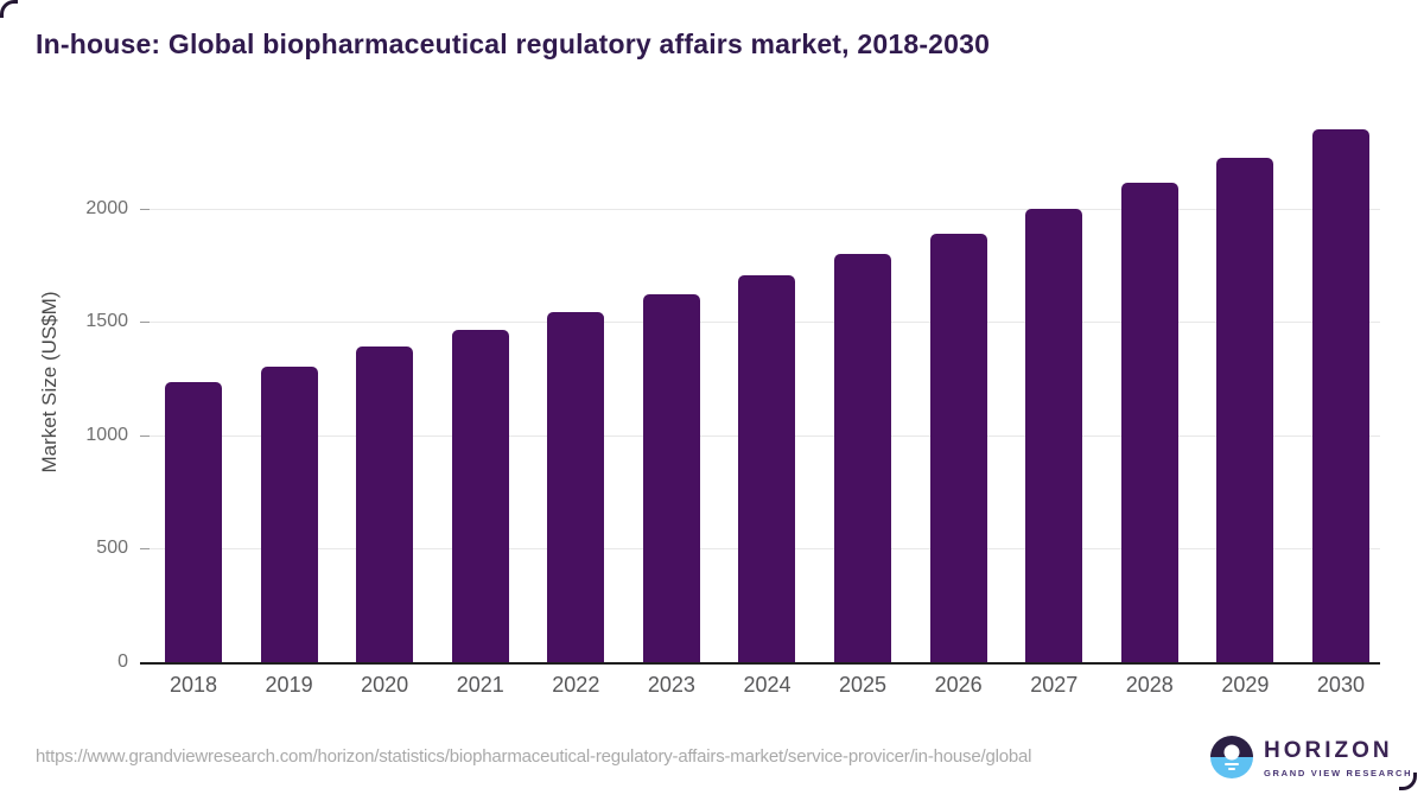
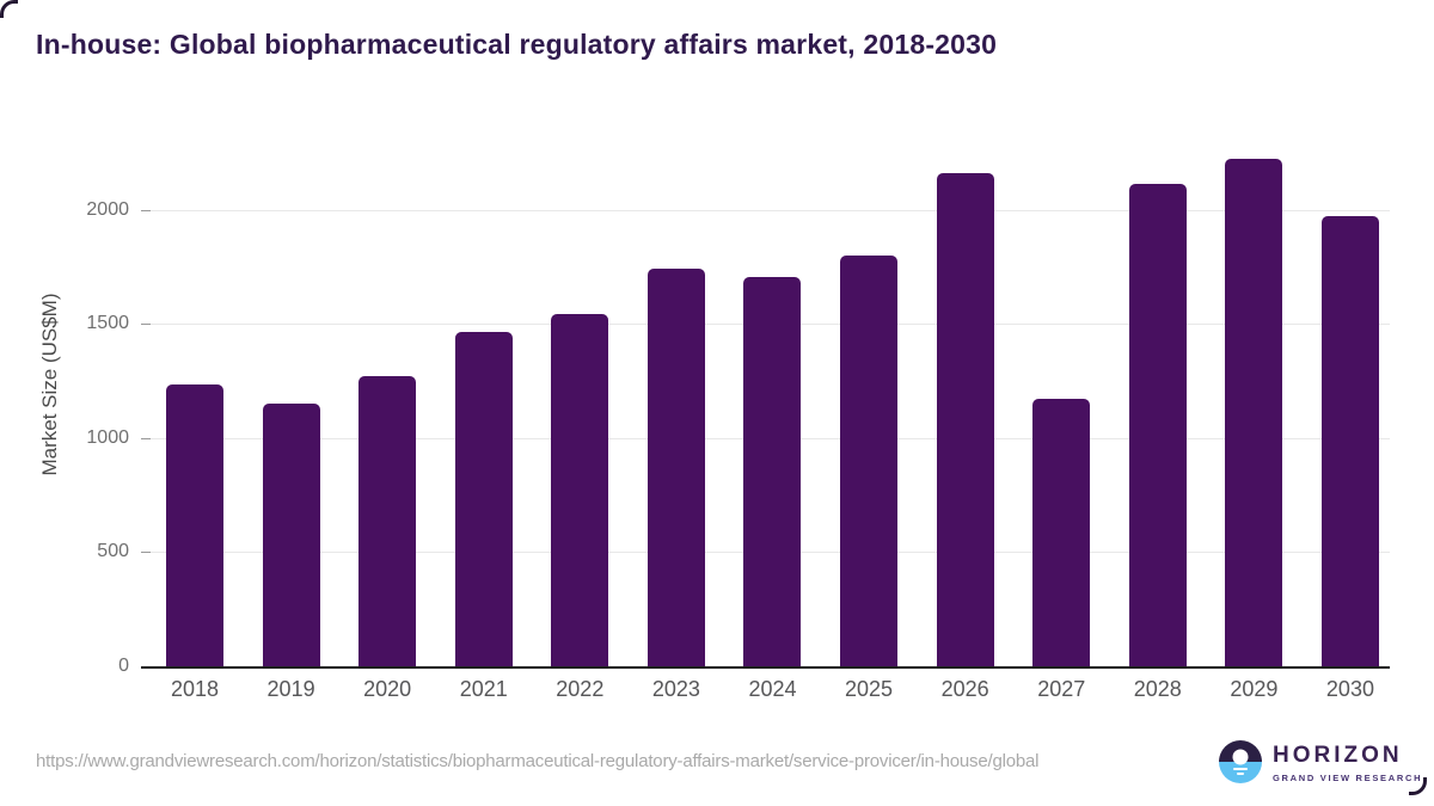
2019: 1300 -> 1150
2020: 1390 -> 1270
2023: 1620 -> 1740
2026: 1890 -> 2160
2027: 2000 -> 1170
2030: 2350 -> 1970
